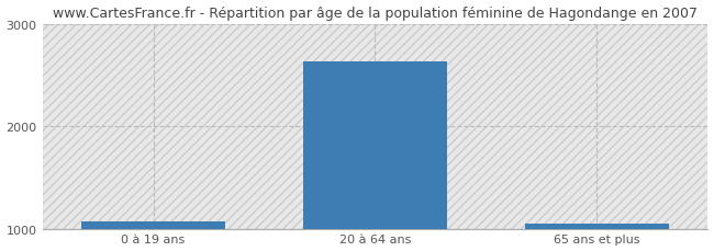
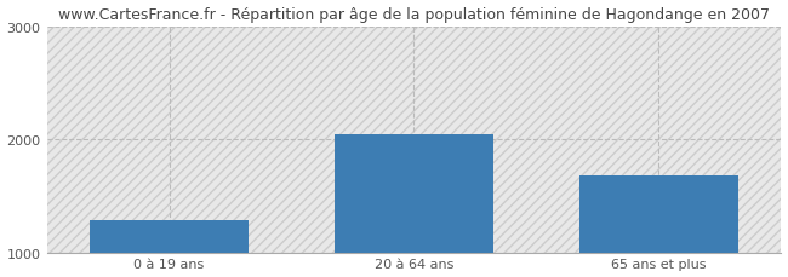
0 à 19 ans: 1080 -> 1280
20 à 64 ans: 2630 -> 2040
65 ans et plus: 1040 -> 1680
